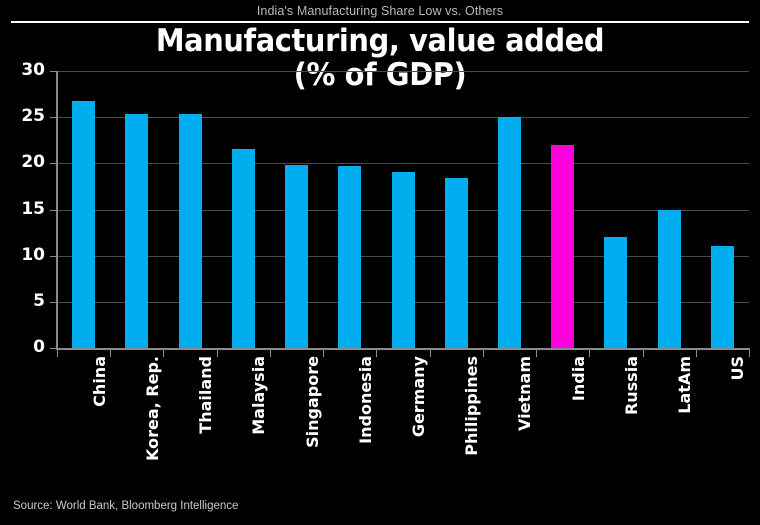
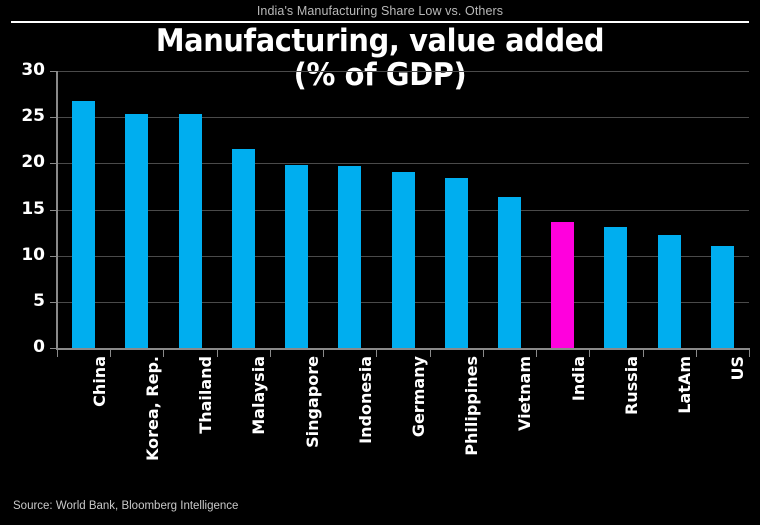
Vietnam: 25 -> 16
India: 22 -> 14
Russia: 12 -> 13
LatAm: 15 -> 12
